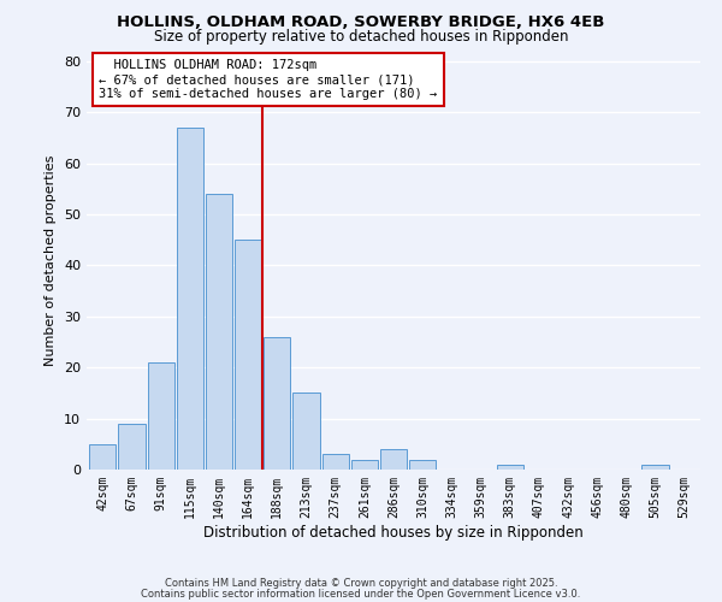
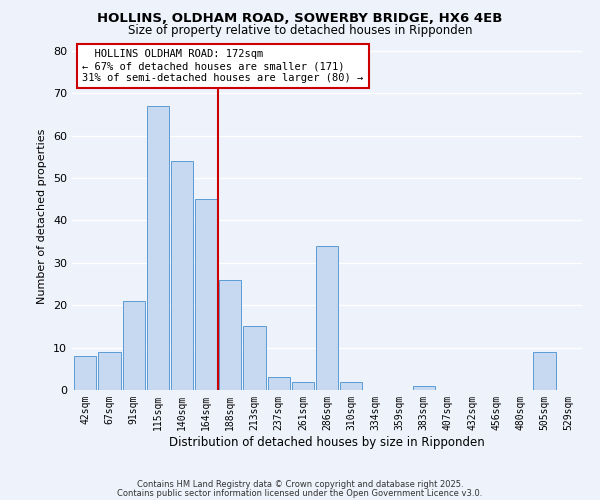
42sqm: 5 -> 8
286sqm: 4 -> 34
505sqm: 1 -> 9
